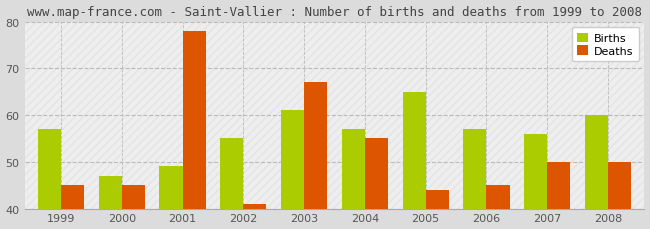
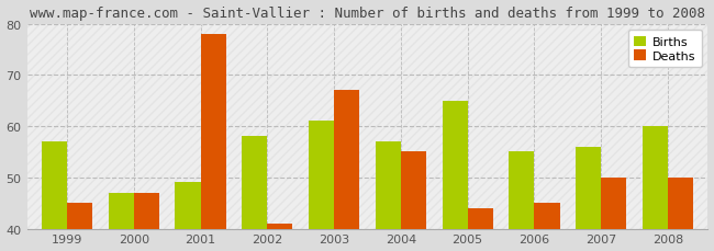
Deaths/2000: 45 -> 47
Births/2002: 55 -> 58
Births/2006: 57 -> 55
